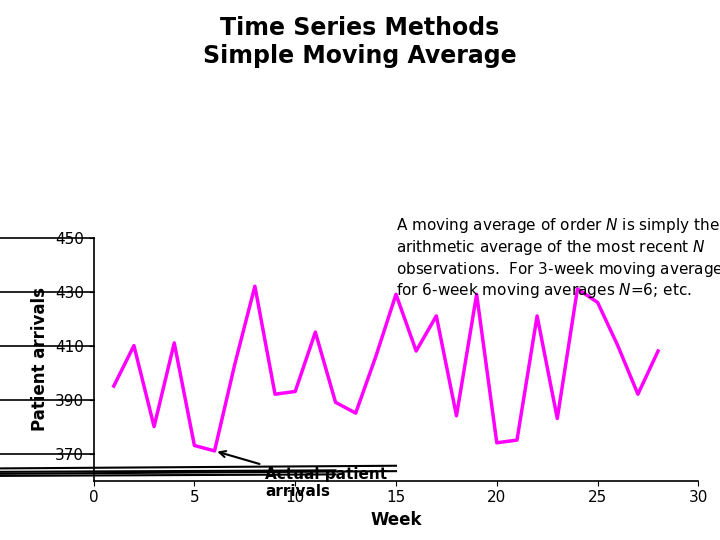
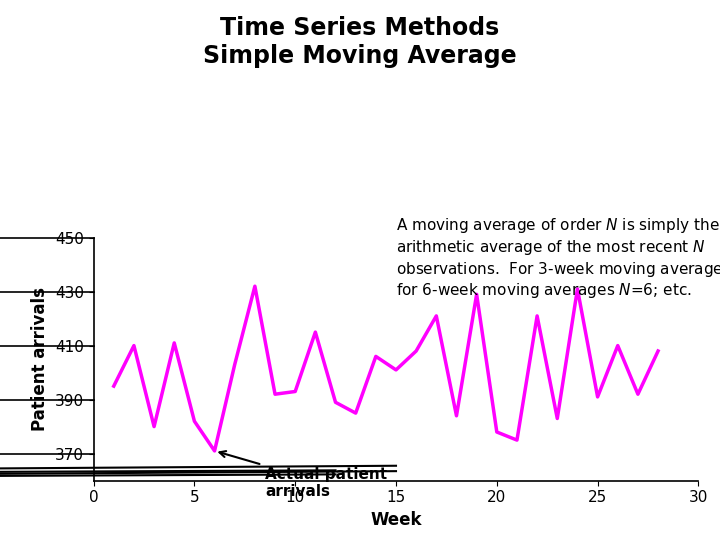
5: 373 -> 382
15: 429 -> 401
20: 374 -> 378
25: 426 -> 391
